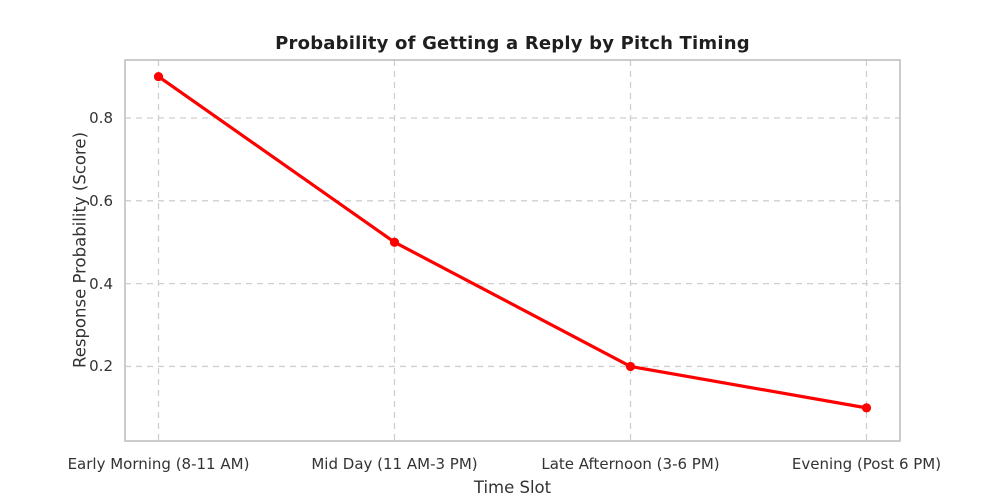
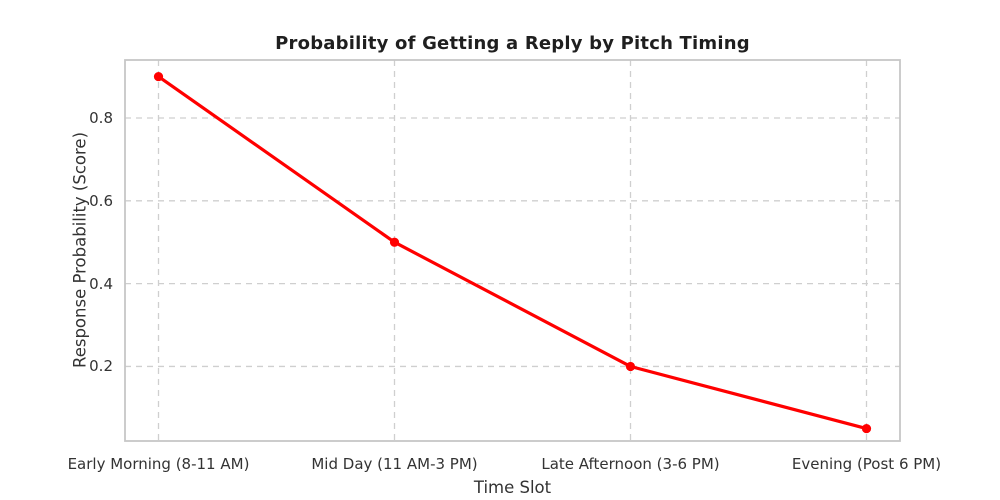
Evening (Post 6 PM): 0.10 -> 0.05
